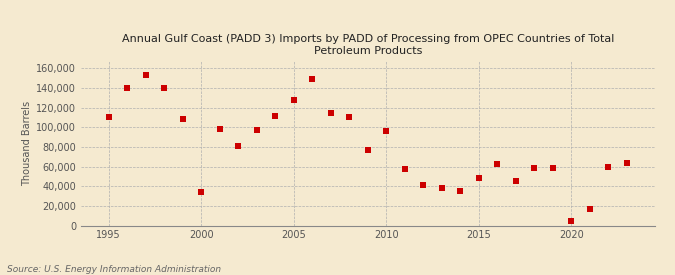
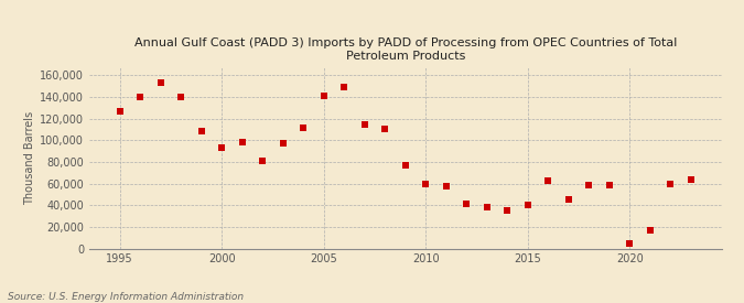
1995: 110,000 -> 127,000
2000: 34,000 -> 93,000
2005: 128,000 -> 141,000
2010: 96,000 -> 60,000
2015: 48,000 -> 40,000
